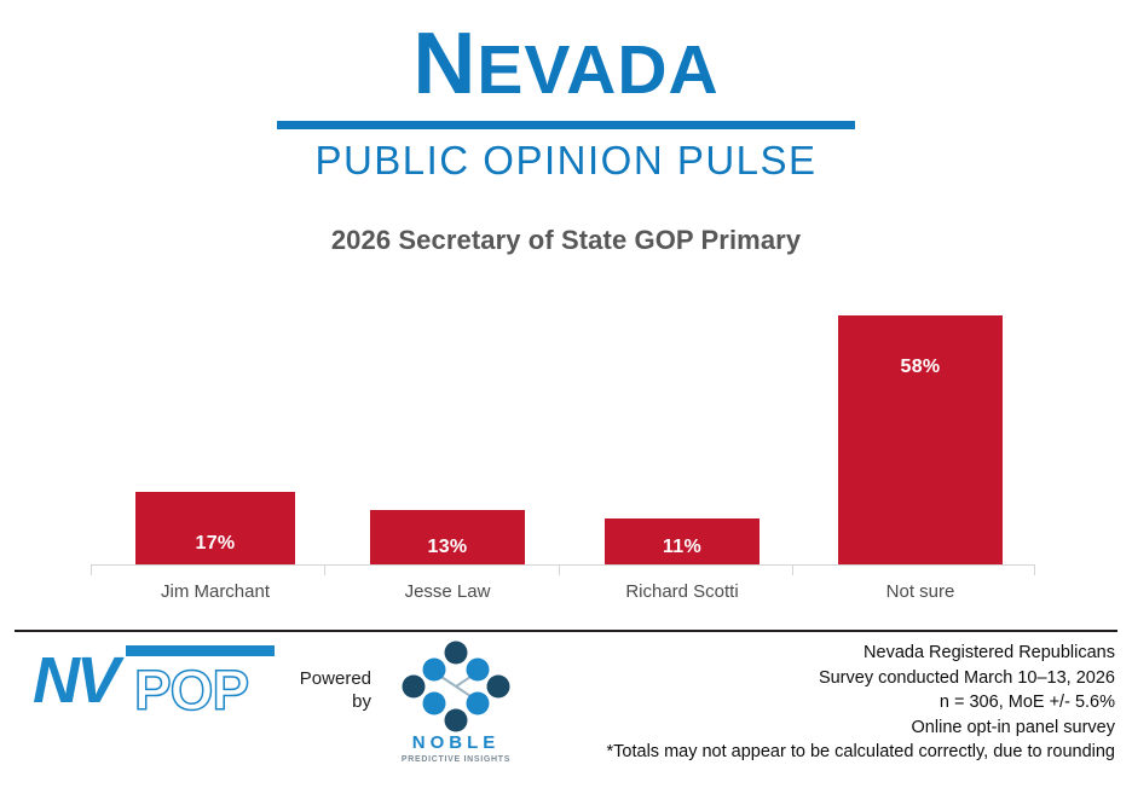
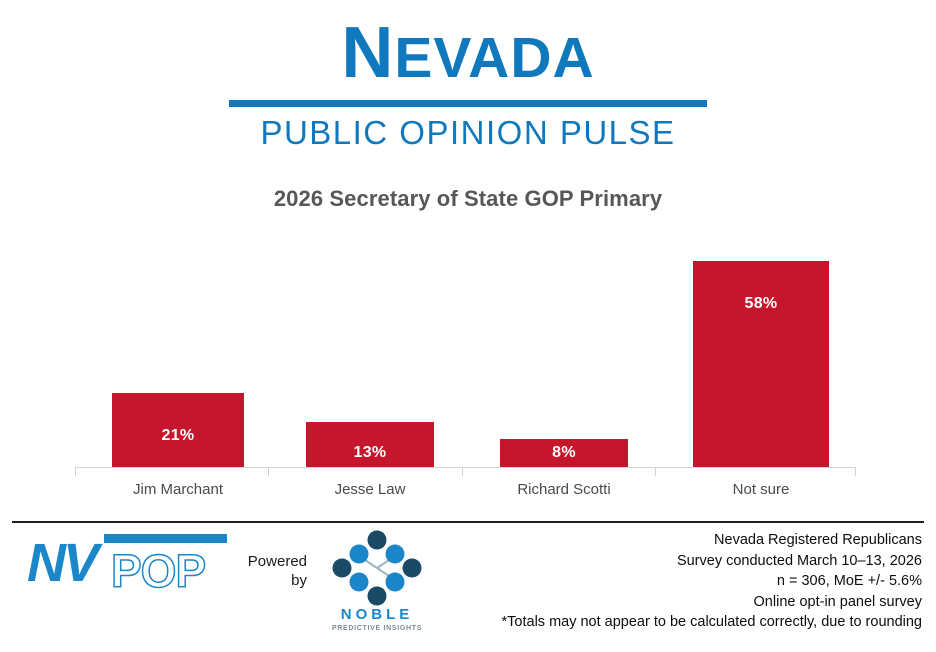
Jim Marchant: 17% -> 21%
Richard Scotti: 11% -> 8%
